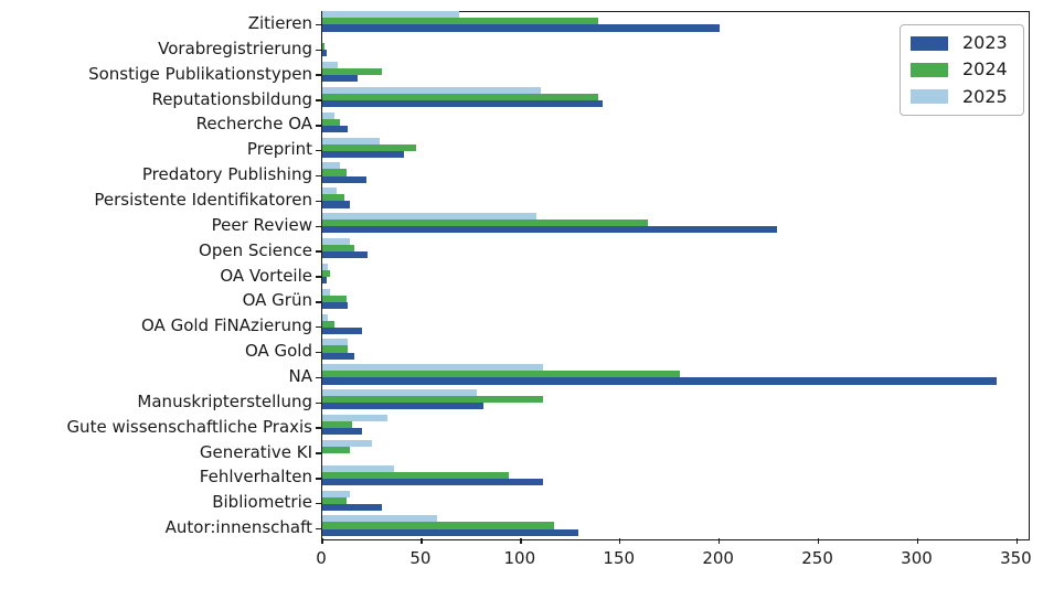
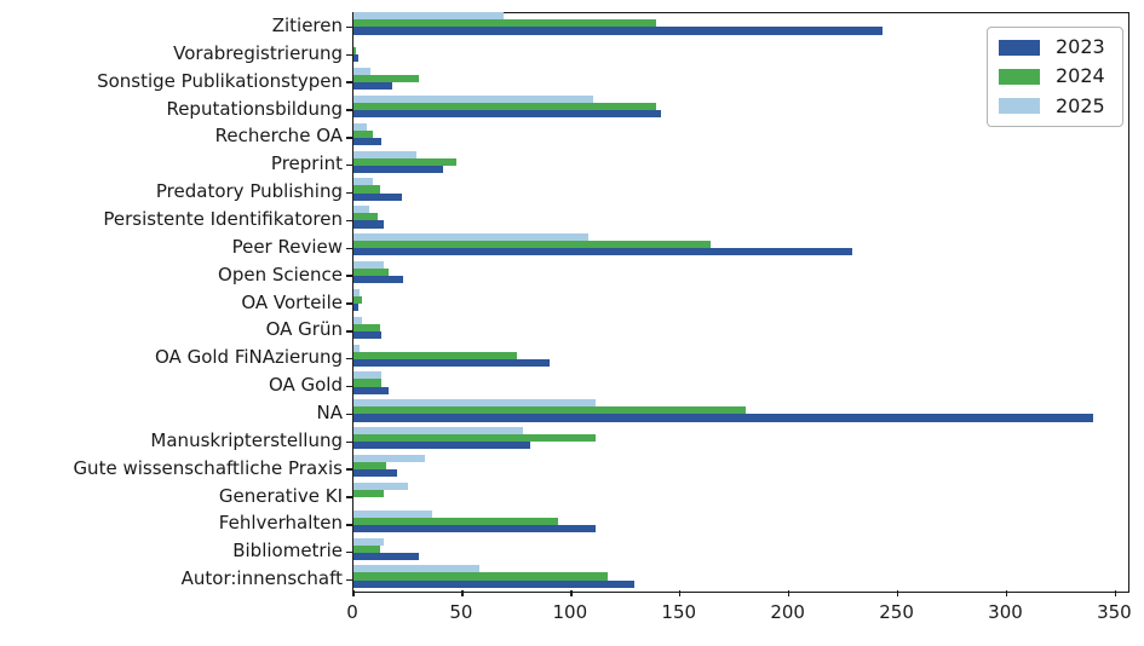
2023/Zitieren: 200 -> 243
2023/OA Gold FiNAzierung: 20 -> 90
2024/OA Gold FiNAzierung: 6 -> 75
